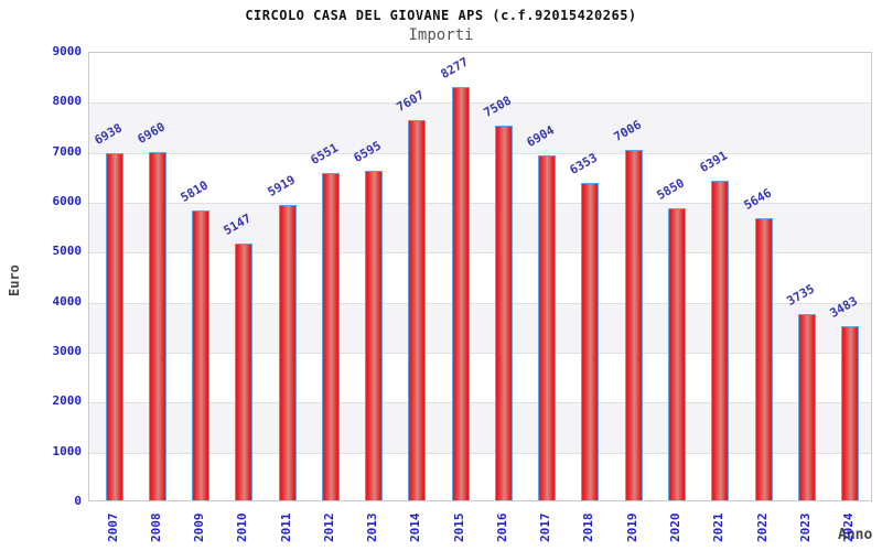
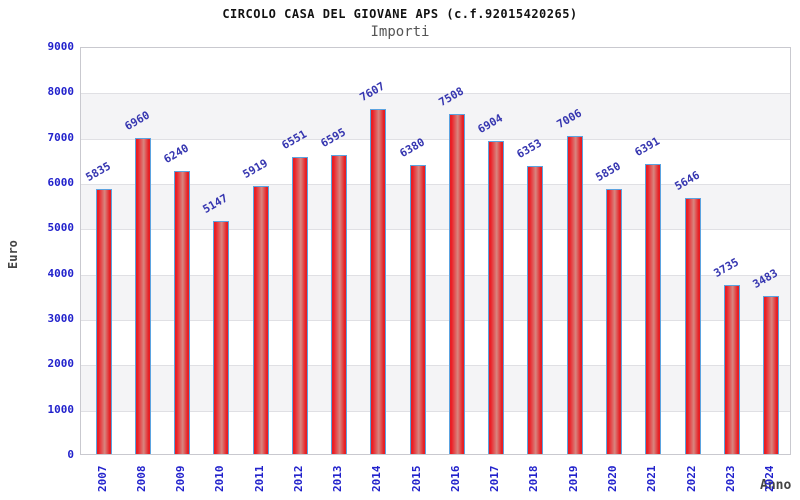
2007: 6938 -> 5835
2009: 5810 -> 6240
2015: 8277 -> 6380
